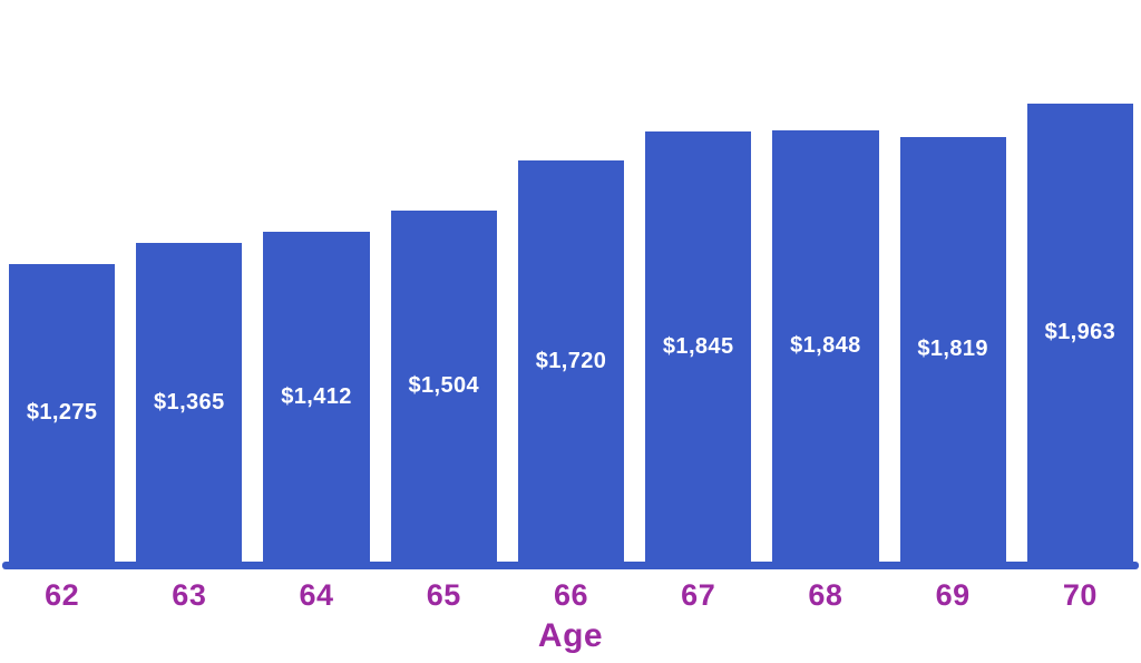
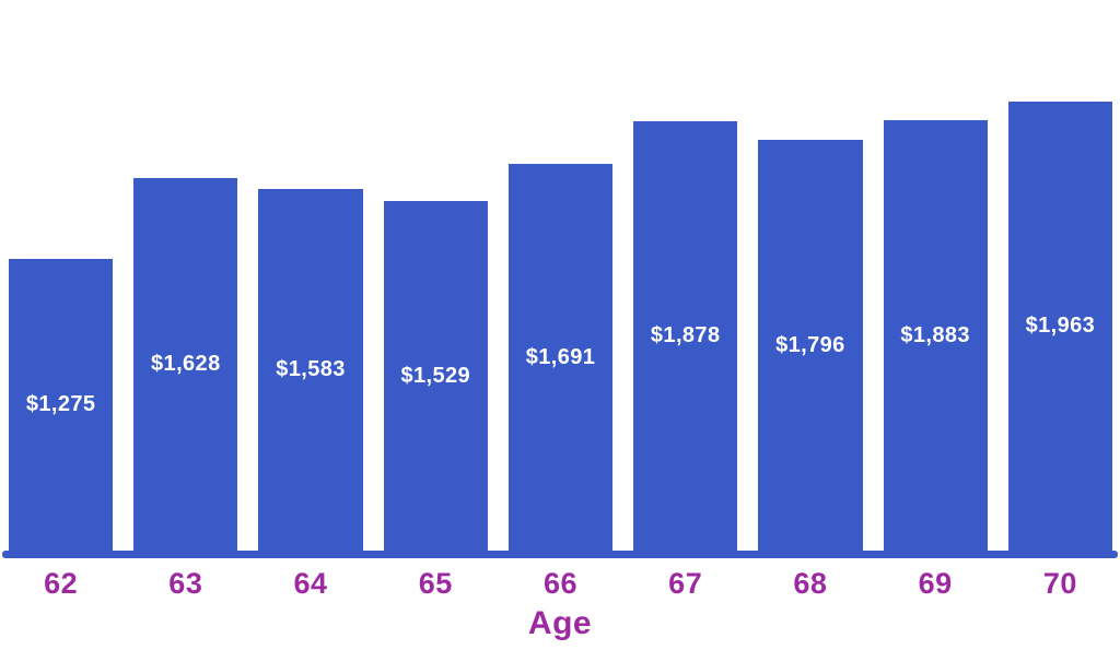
63: $1,365 -> $1,628
64: $1,412 -> $1,583
65: $1,504 -> $1,529
66: $1,720 -> $1,691
67: $1,845 -> $1,878
68: $1,848 -> $1,796
69: $1,819 -> $1,883
